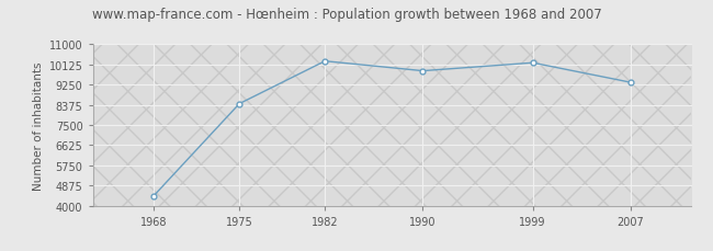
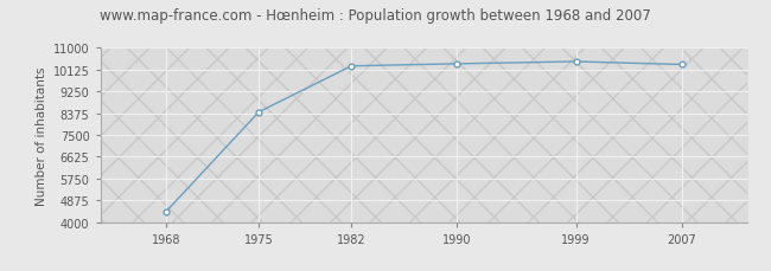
1990: 9850 -> 10360
1999: 10200 -> 10450
2007: 9350 -> 10330
